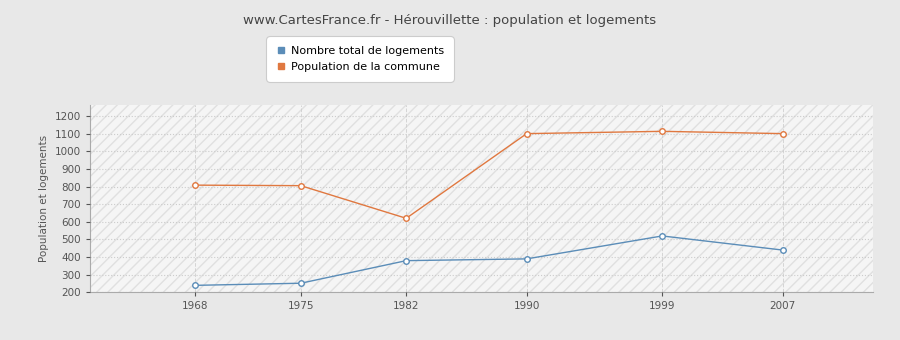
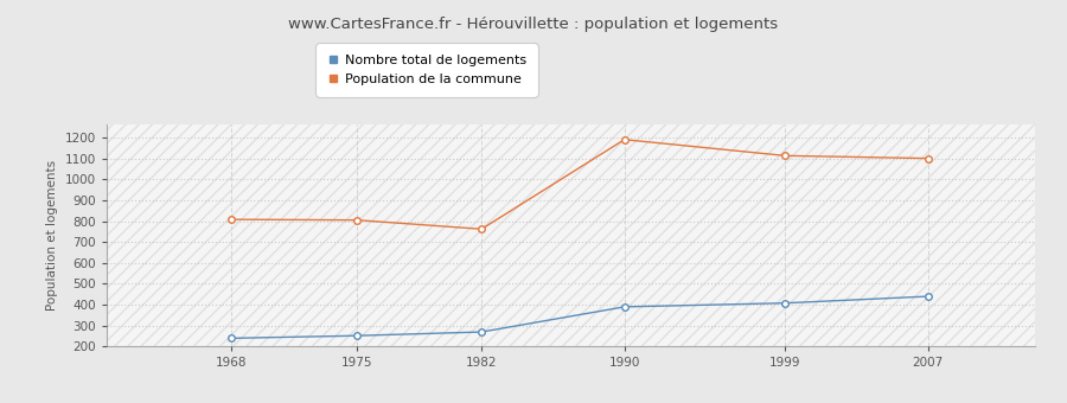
Nombre total de logements/1982: 380 -> 270
Population de la commune/1982: 620 -> 760
Population de la commune/1990: 1100 -> 1190
Nombre total de logements/1999: 520 -> 410
